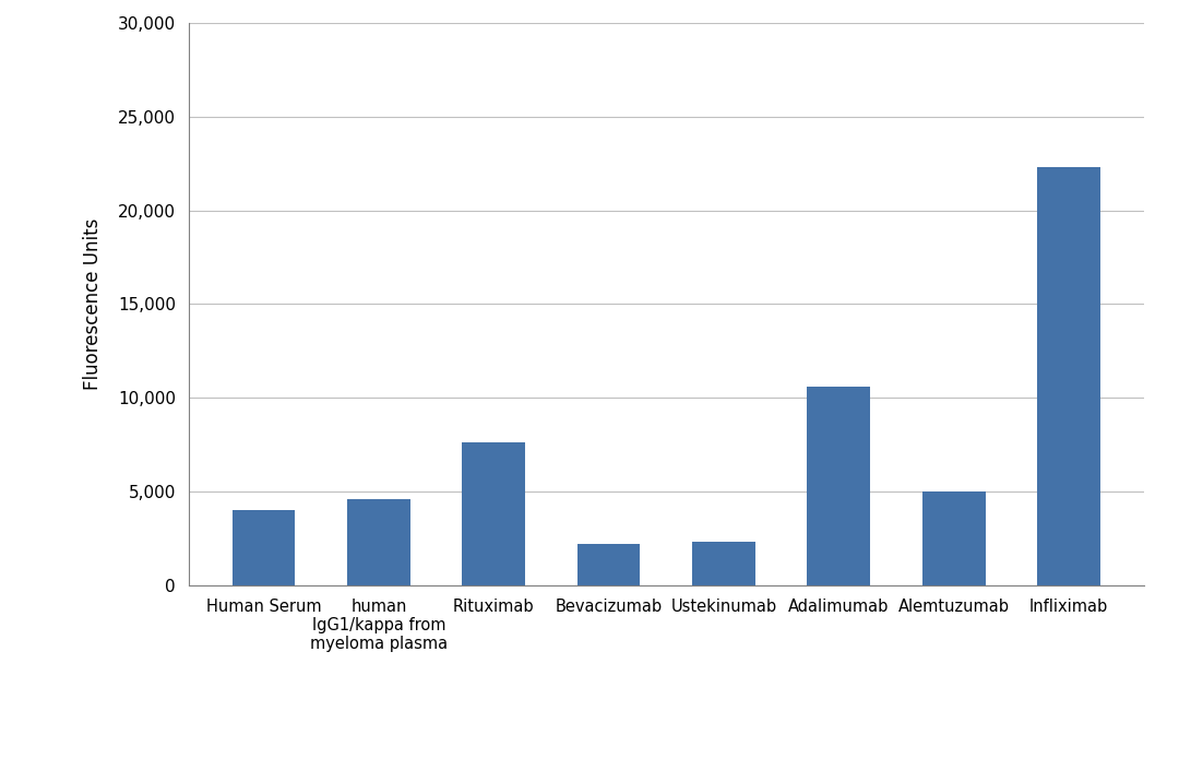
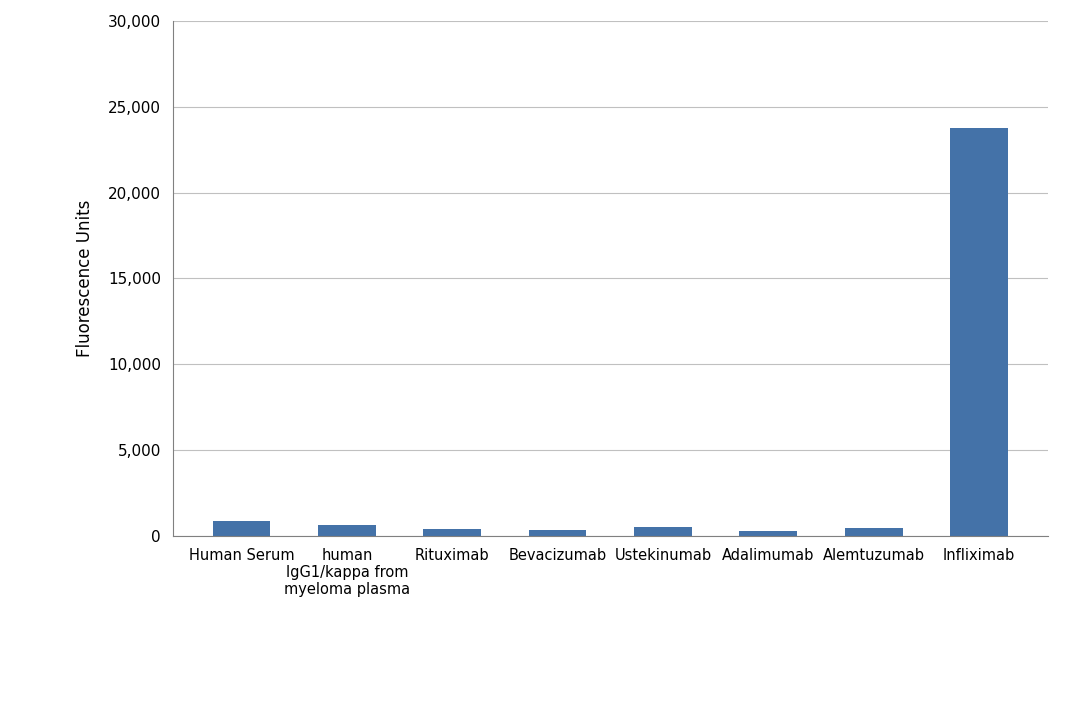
Human Serum: 4,000 -> 900
human IgG1/kappa from myeloma plasma: 4,600 -> 600
Rituximab: 7,600 -> 400
Bevacizumab: 2,200 -> 300
Ustekinumab: 2,300 -> 500
Adalimumab: 10,600 -> 300
Alemtuzumab: 5,000 -> 500
Infliximab: 22,300 -> 23,800
